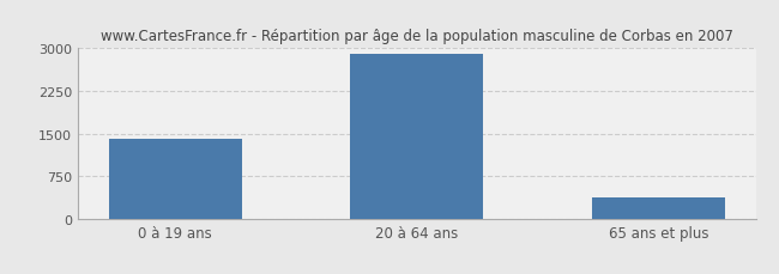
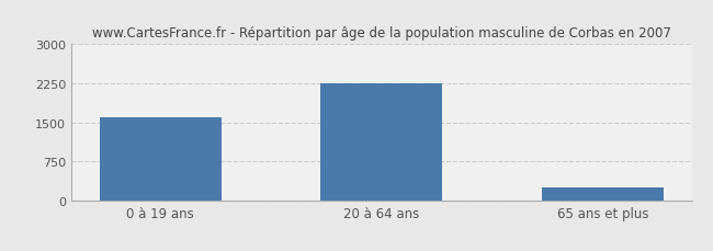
0 à 19 ans: 1400 -> 1600
20 à 64 ans: 2900 -> 2250
65 ans et plus: 380 -> 250
